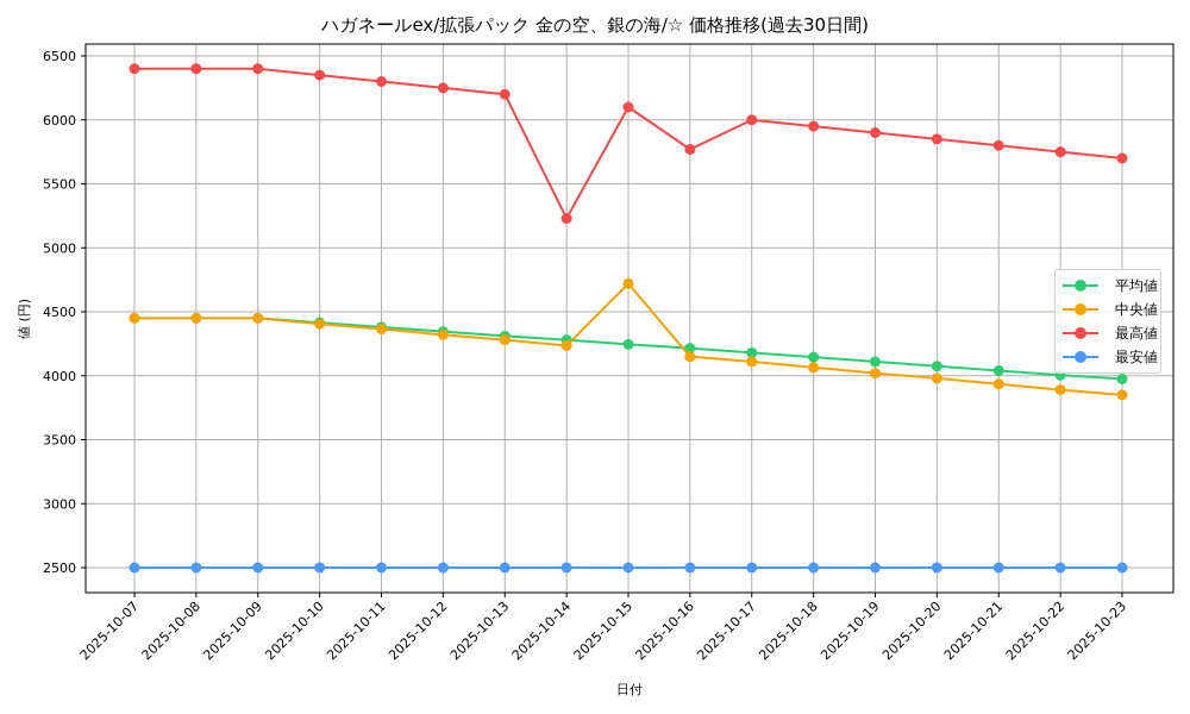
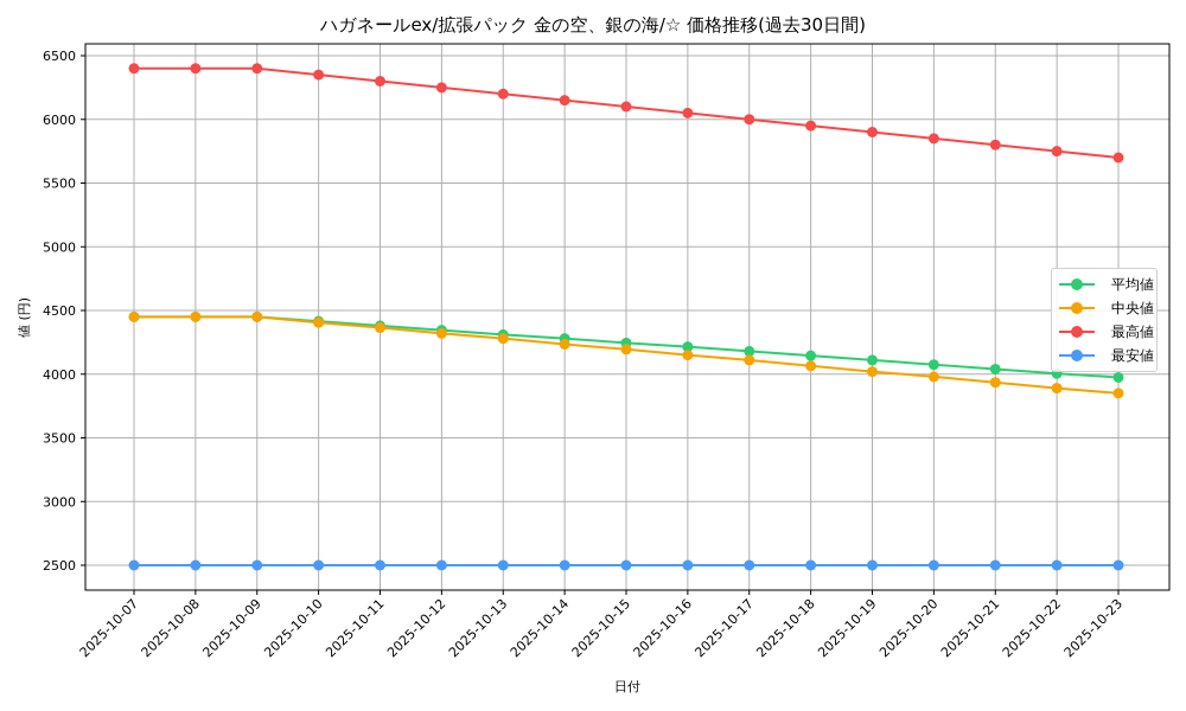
最高値/2025-10-14: 5230 -> 6150
中央値/2025-10-15: 4720 -> 4200
最高値/2025-10-16: 5770 -> 6050
